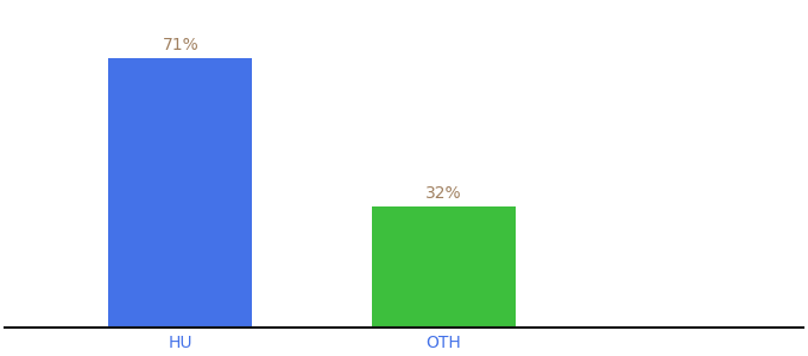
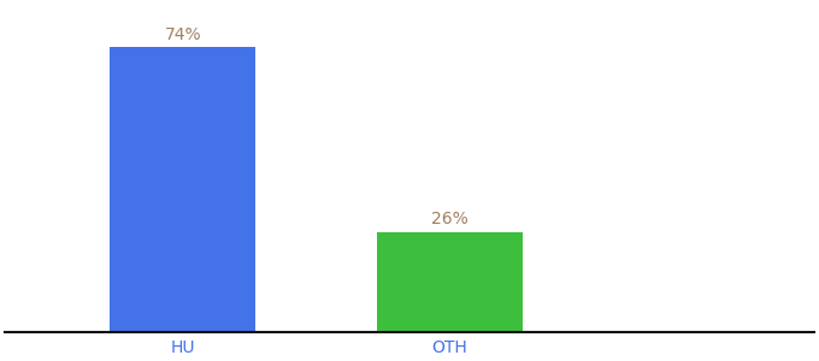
HU: 71% -> 74%
OTH: 32% -> 26%
